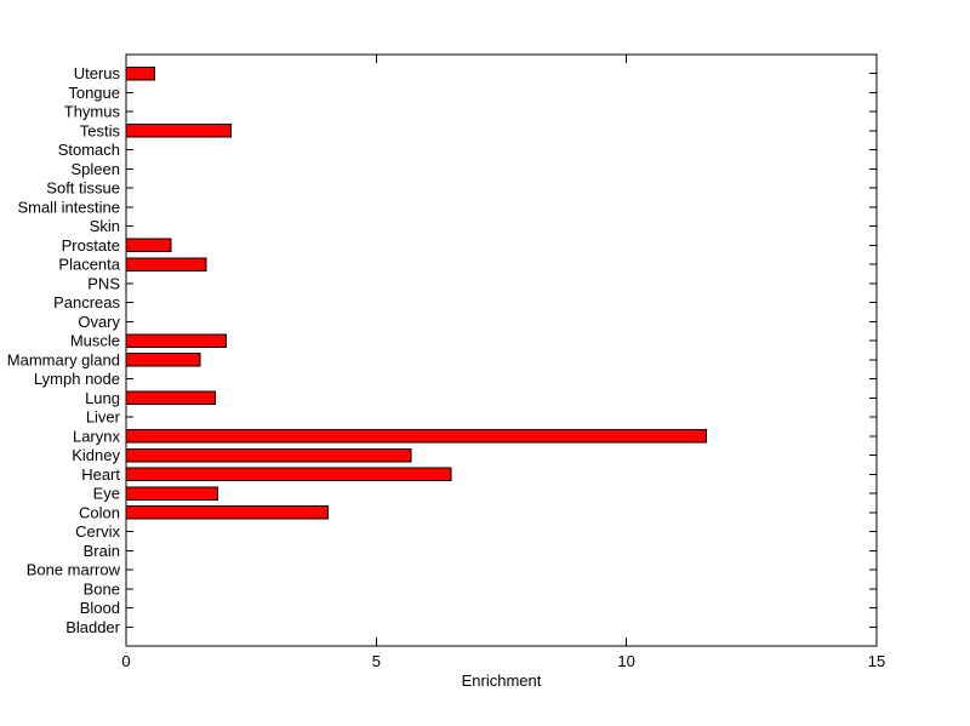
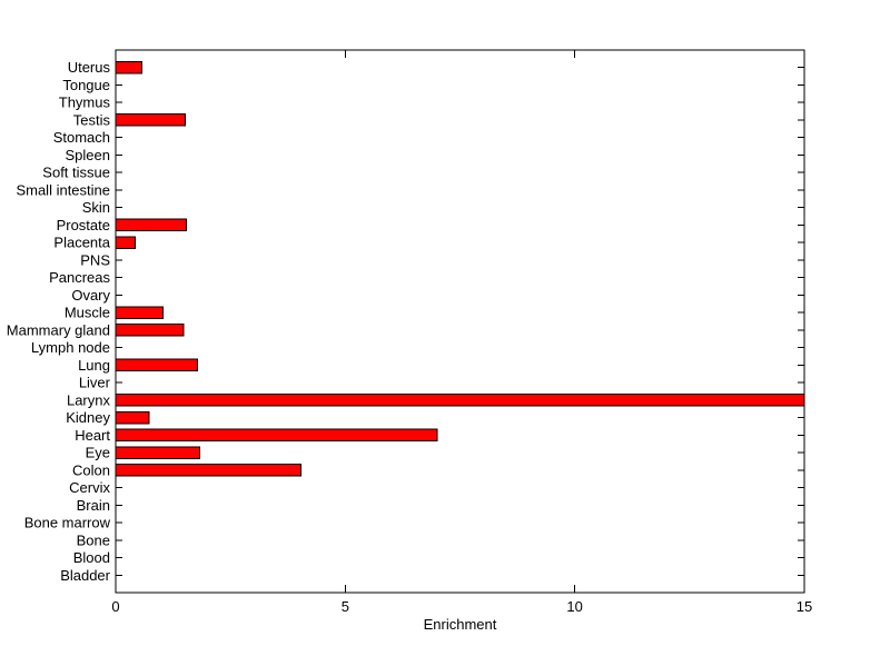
Testis: 2.1 -> 1.5
Prostate: 0.9 -> 1.5
Placenta: 1.6 -> 0.4
Muscle: 2.0 -> 1.0
Larynx: 11.6 -> 15.0
Kidney: 5.7 -> 0.7
Heart: 6.5 -> 7.0
